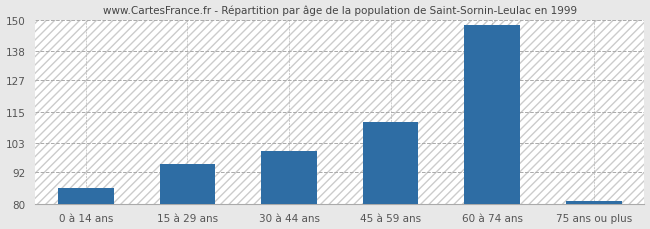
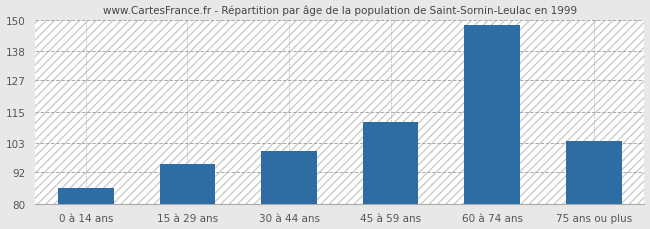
75 ans ou plus: 81 -> 104
